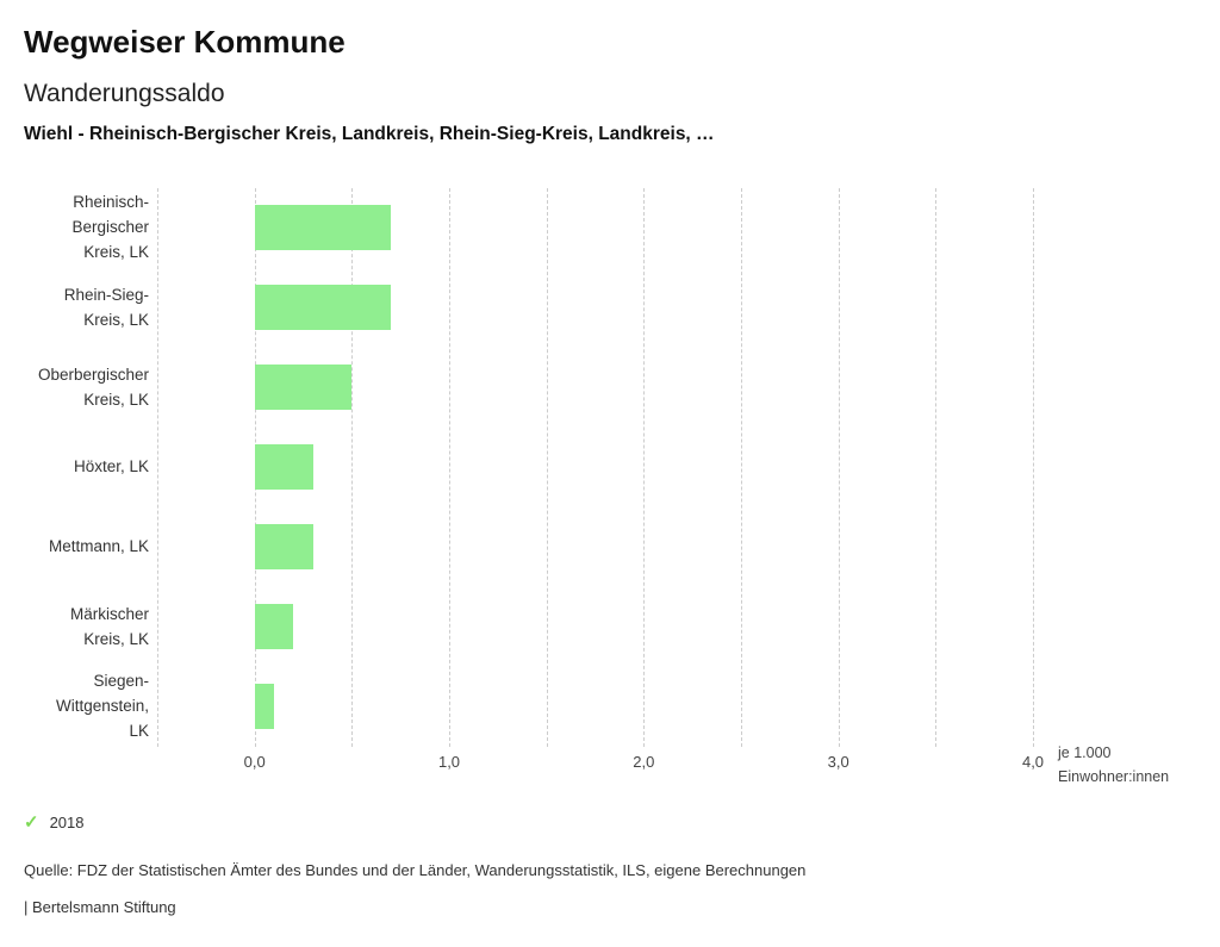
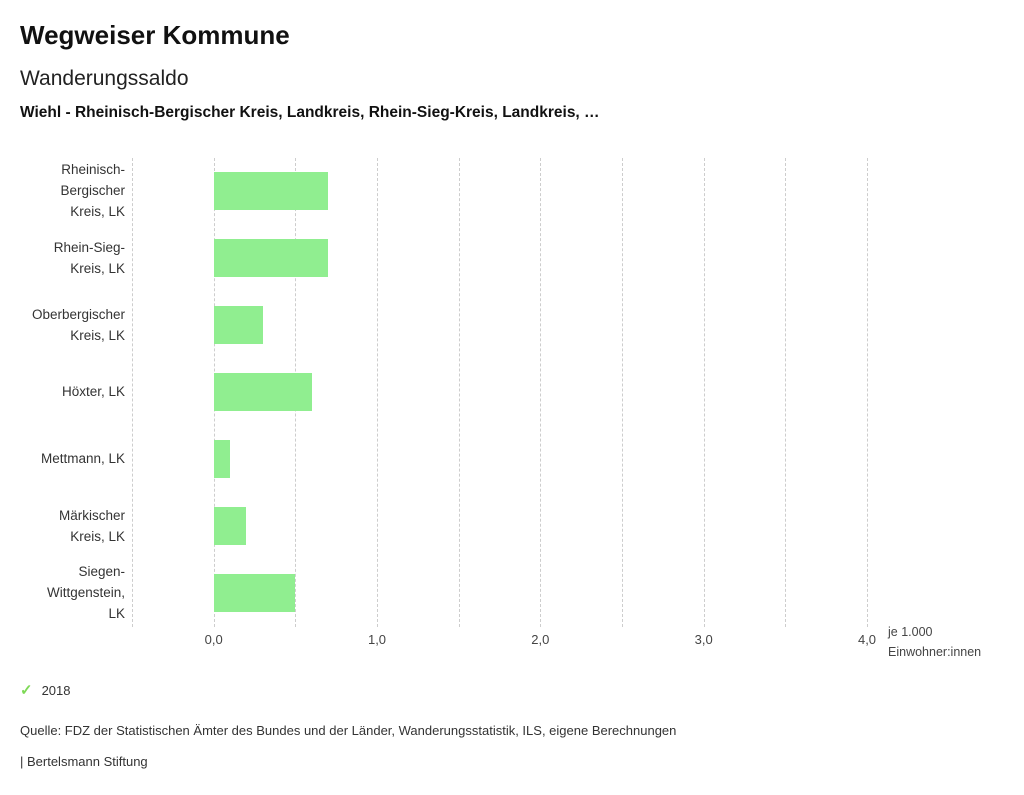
Oberbergischer Kreis, LK: 0,5 -> 0,3
Höxter, LK: 0,3 -> 0,6
Mettmann, LK: 0,3 -> 0,1
Siegen- Wittgenstein, LK: 0,1 -> 0,5
